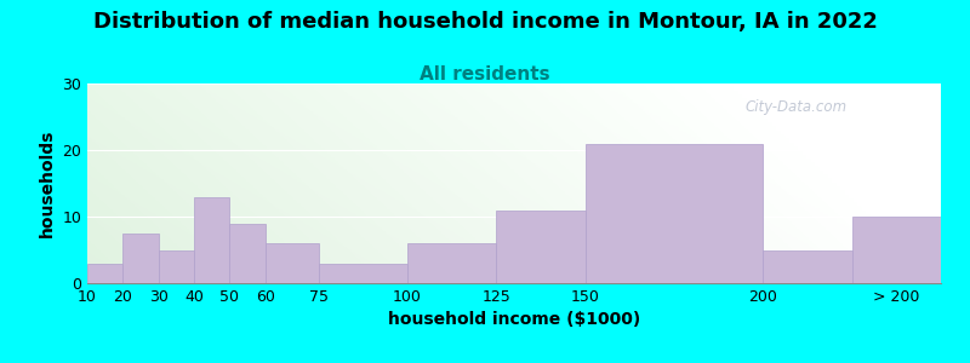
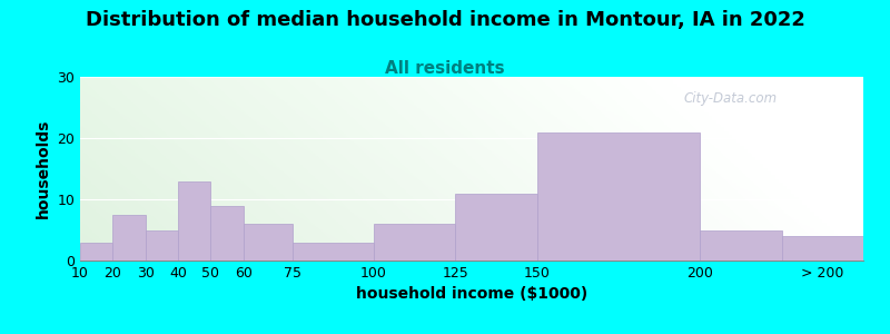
> 200: 10.0 -> 4.0
